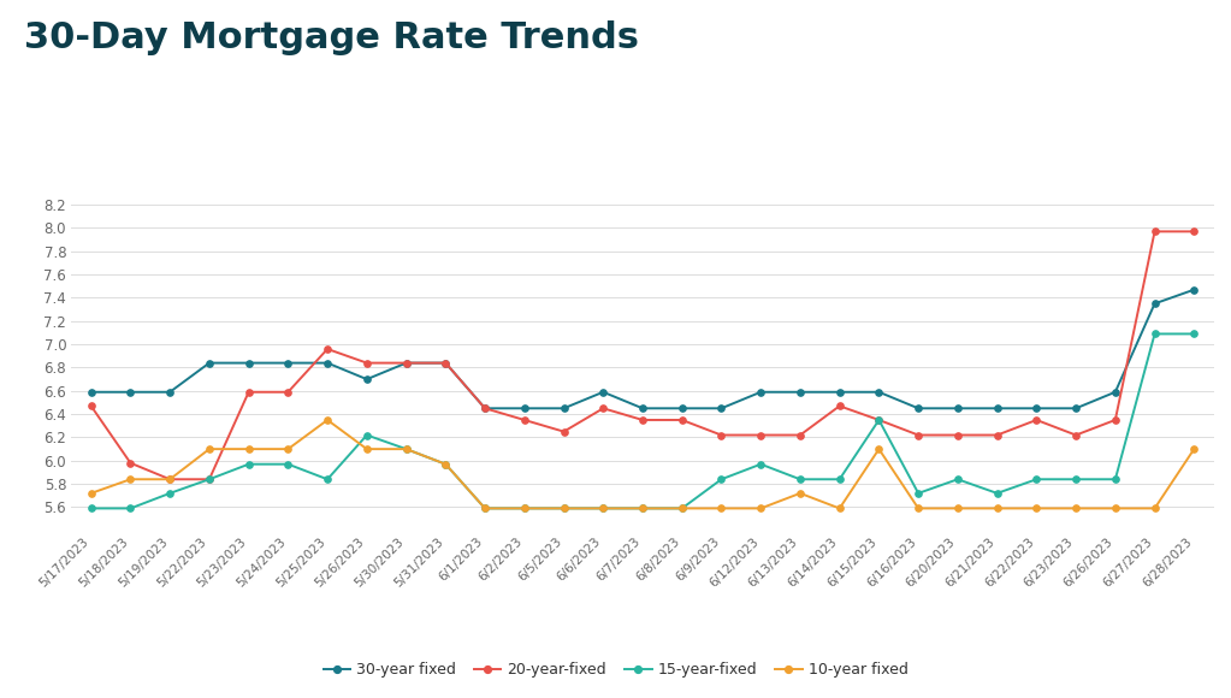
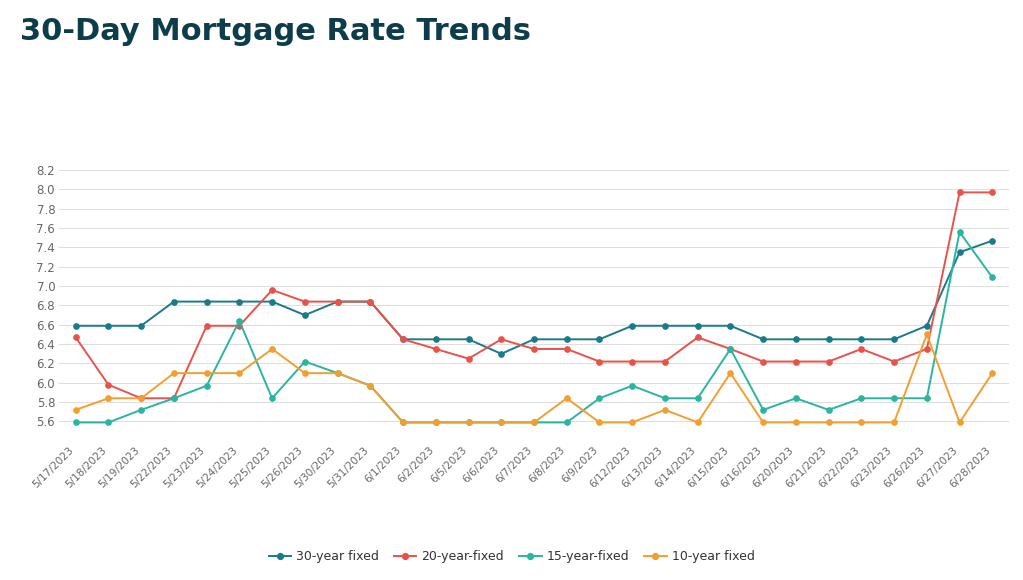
15-year-fixed/5/24/2023: 5.97 -> 6.64
30-year fixed/6/6/2023: 6.59 -> 6.30
10-year fixed/6/8/2023: 5.59 -> 5.84
10-year fixed/6/26/2023: 5.59 -> 6.50
15-year-fixed/6/27/2023: 7.09 -> 7.56
